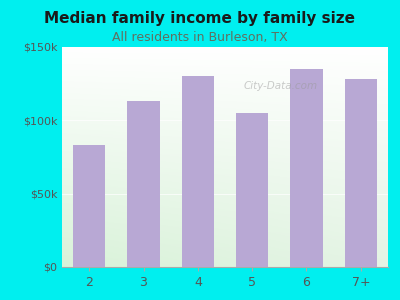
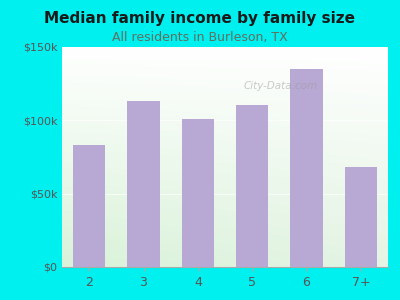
4: $130k -> $101k
5: $105k -> $110k
7+: $128k -> $68k
